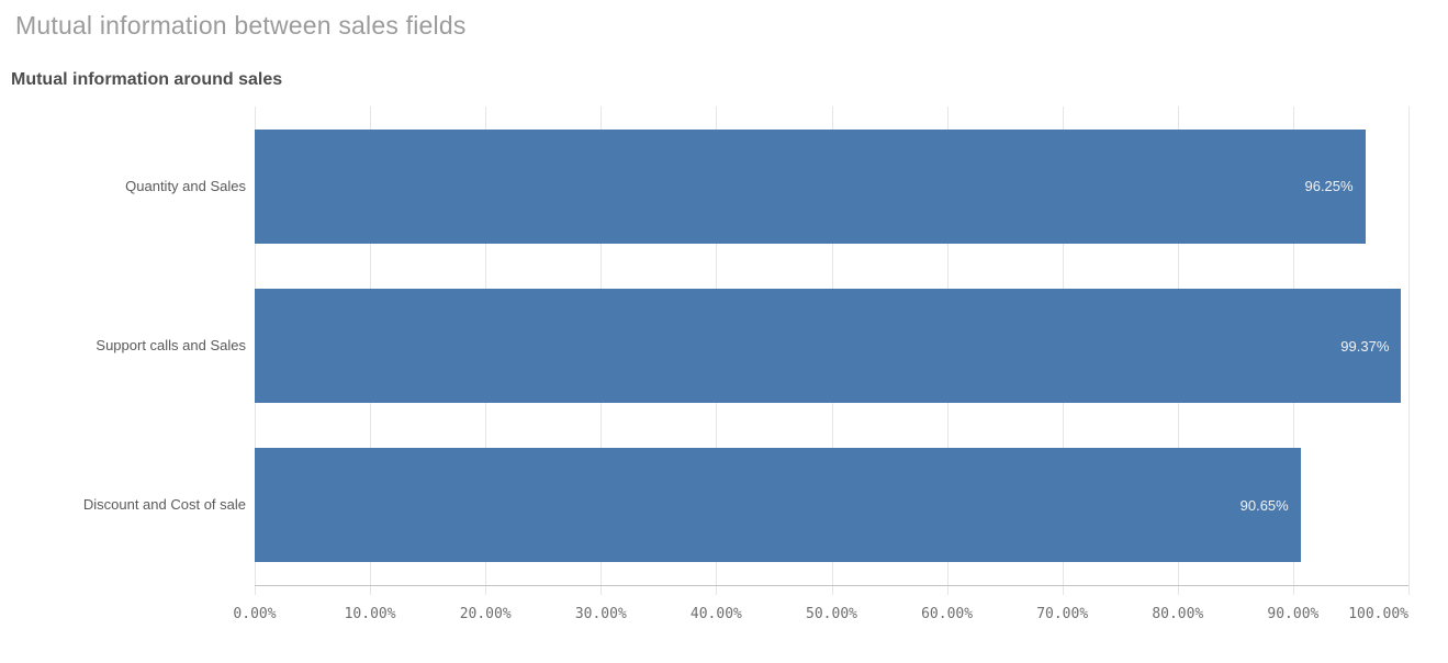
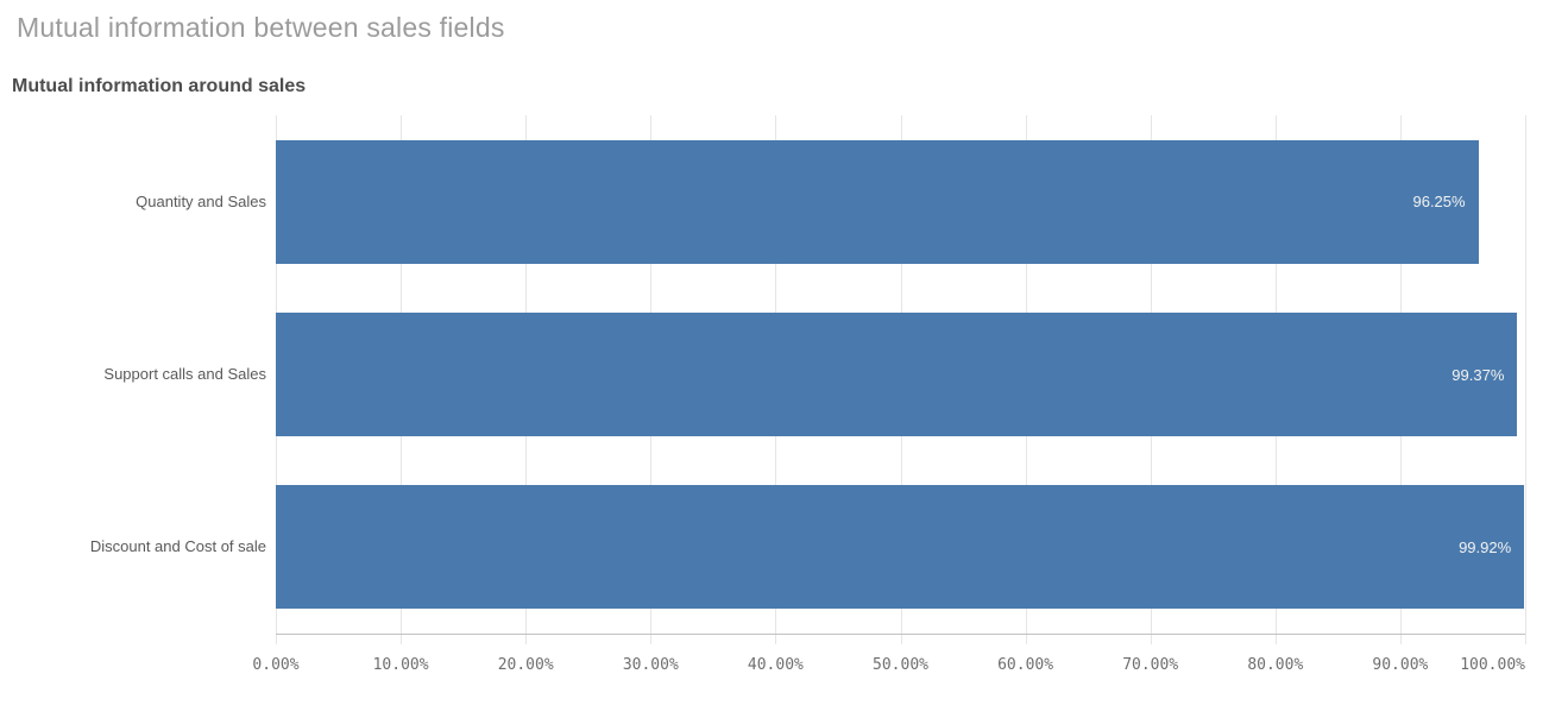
Discount and Cost of sale: 90.65% -> 99.92%
